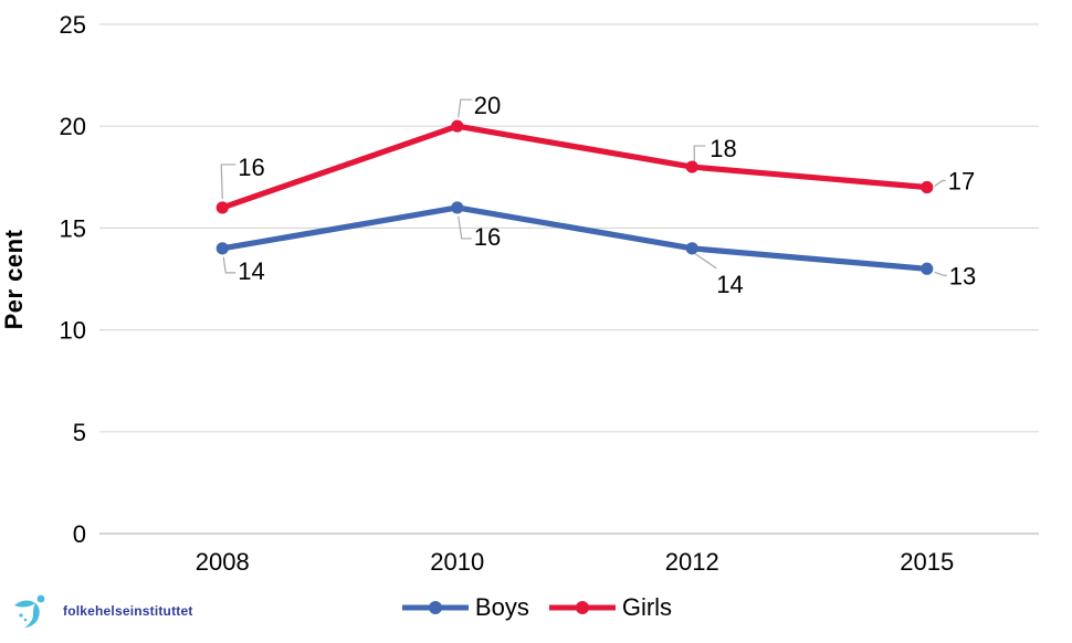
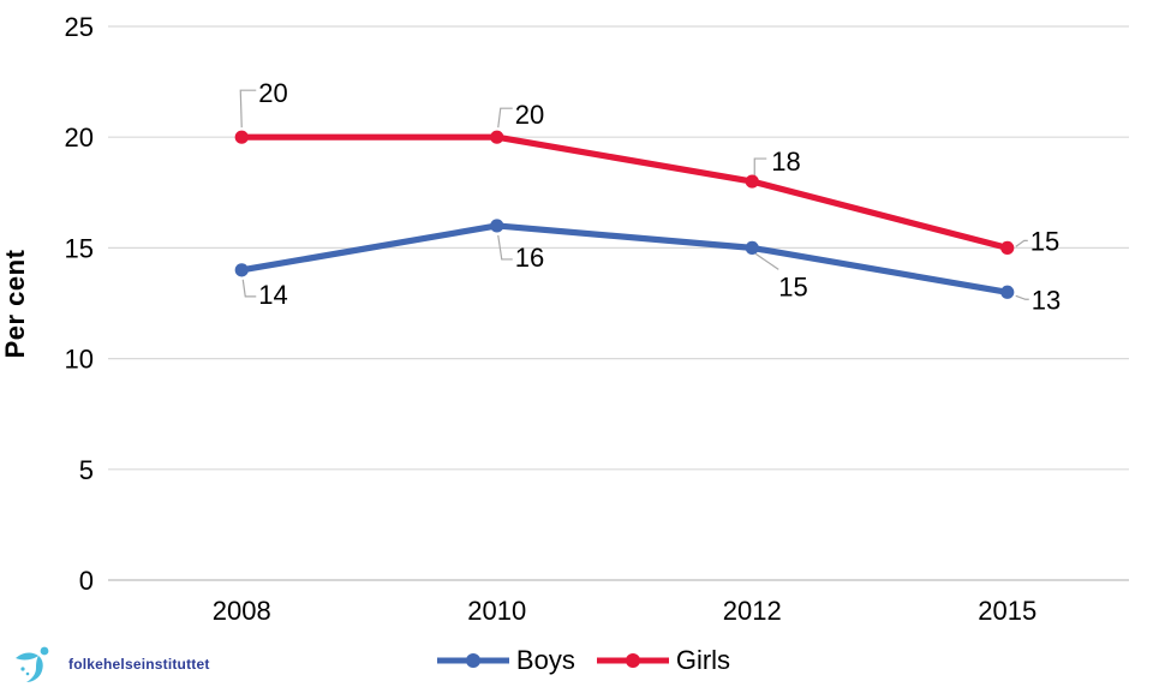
Girls/2008: 16 -> 20
Boys/2012: 14 -> 15
Girls/2015: 17 -> 15
